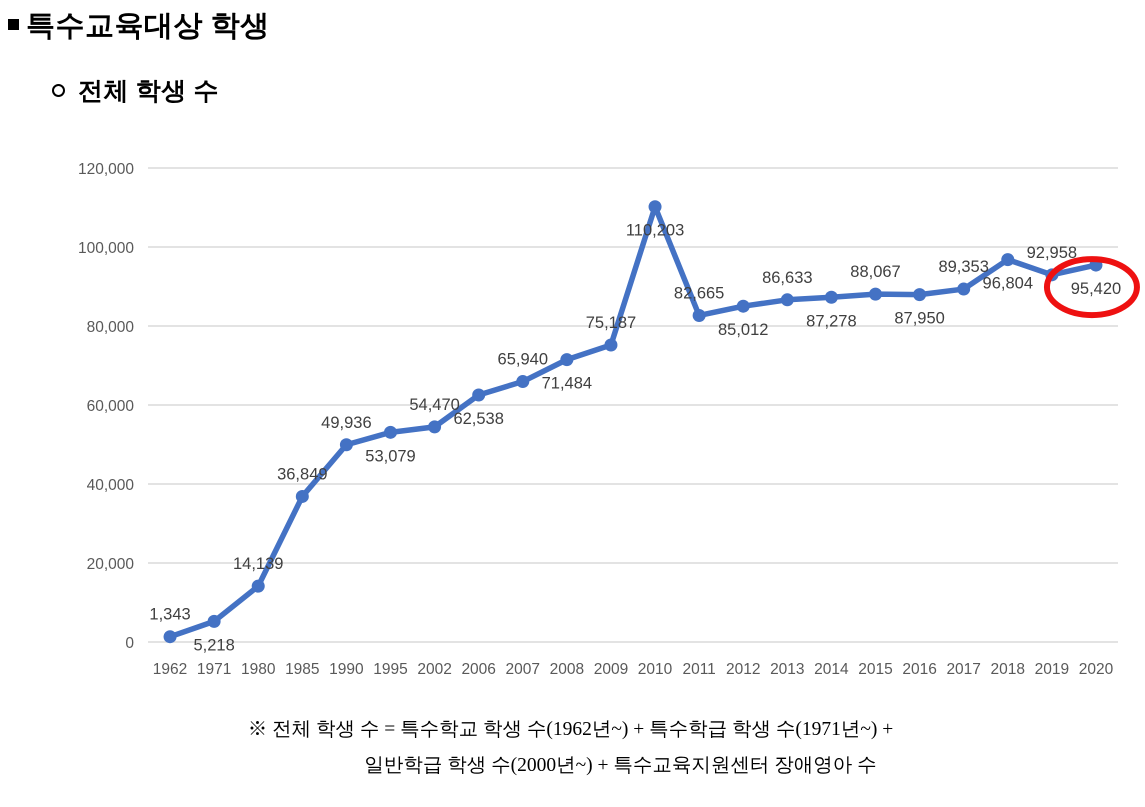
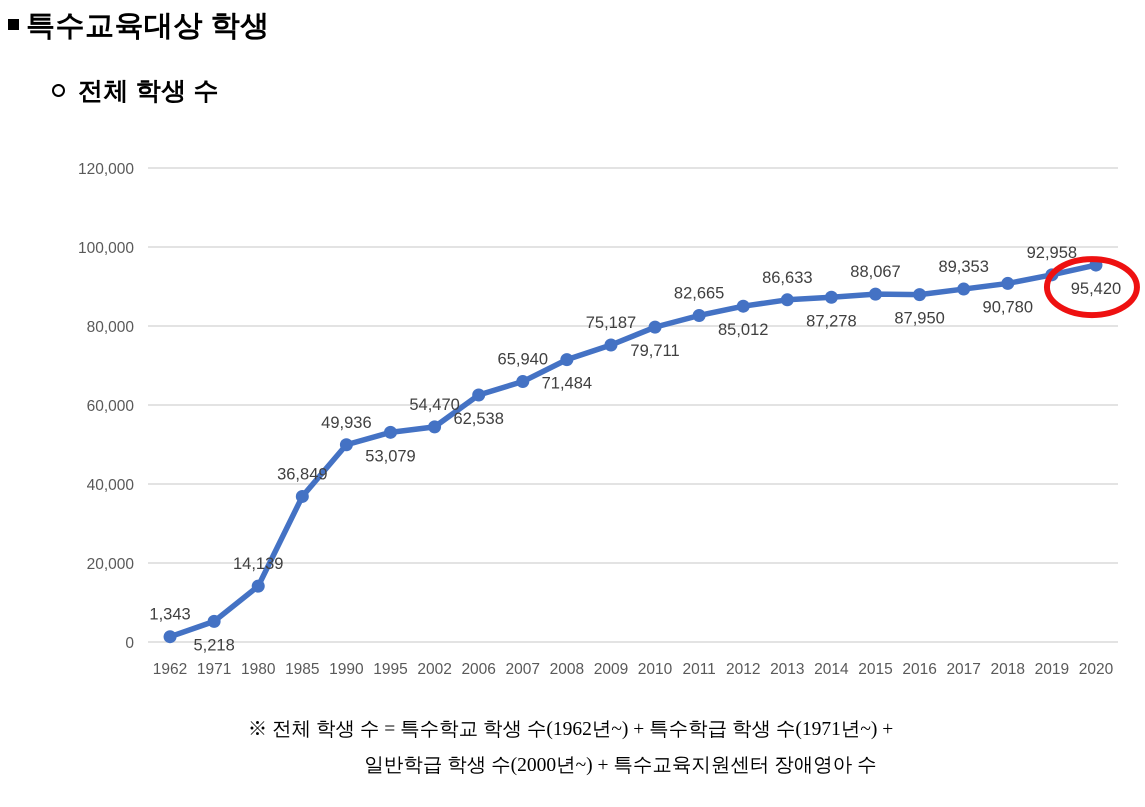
2010: 110,203 -> 79,711
2018: 96,804 -> 90,780
